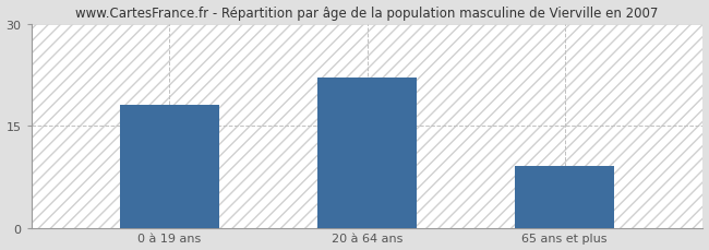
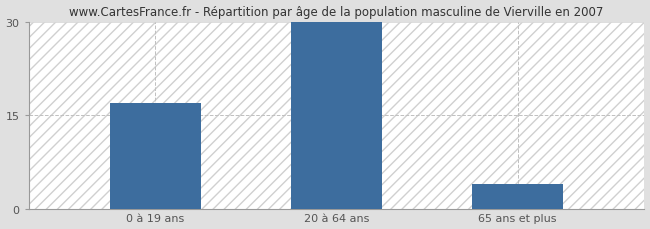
0 à 19 ans: 18 -> 17
20 à 64 ans: 22 -> 30
65 ans et plus: 9 -> 4
